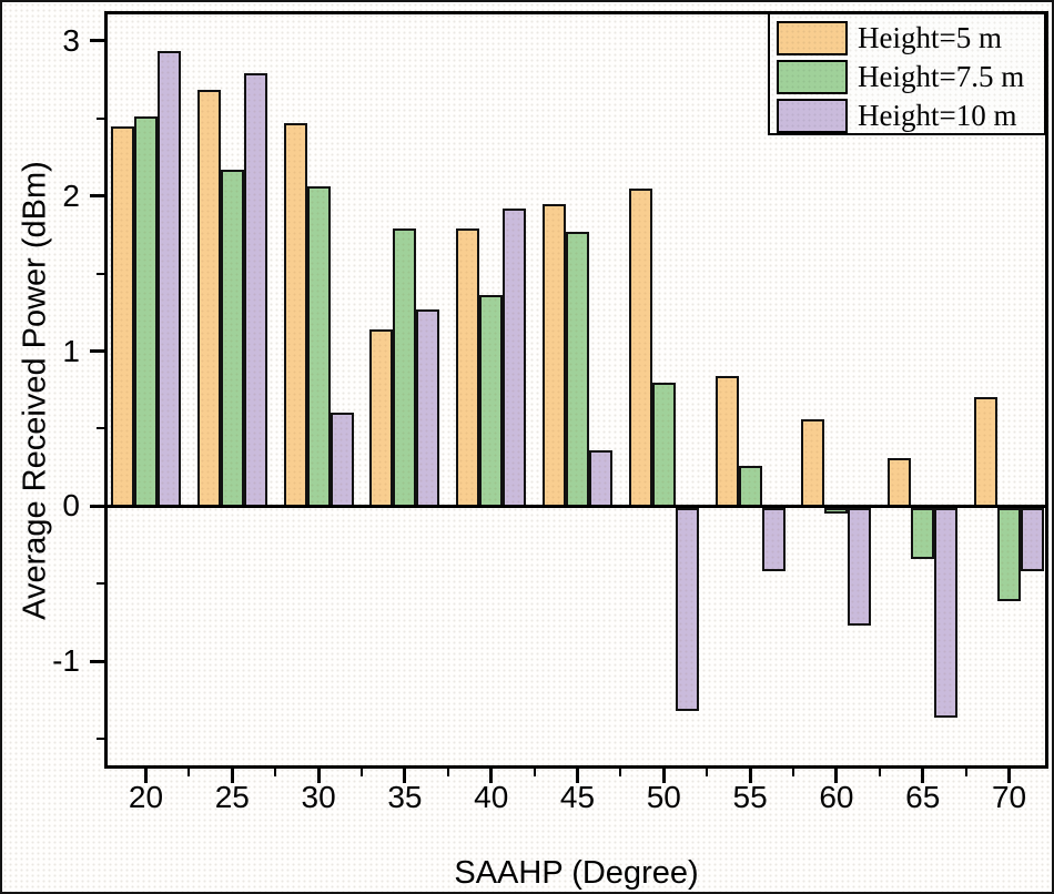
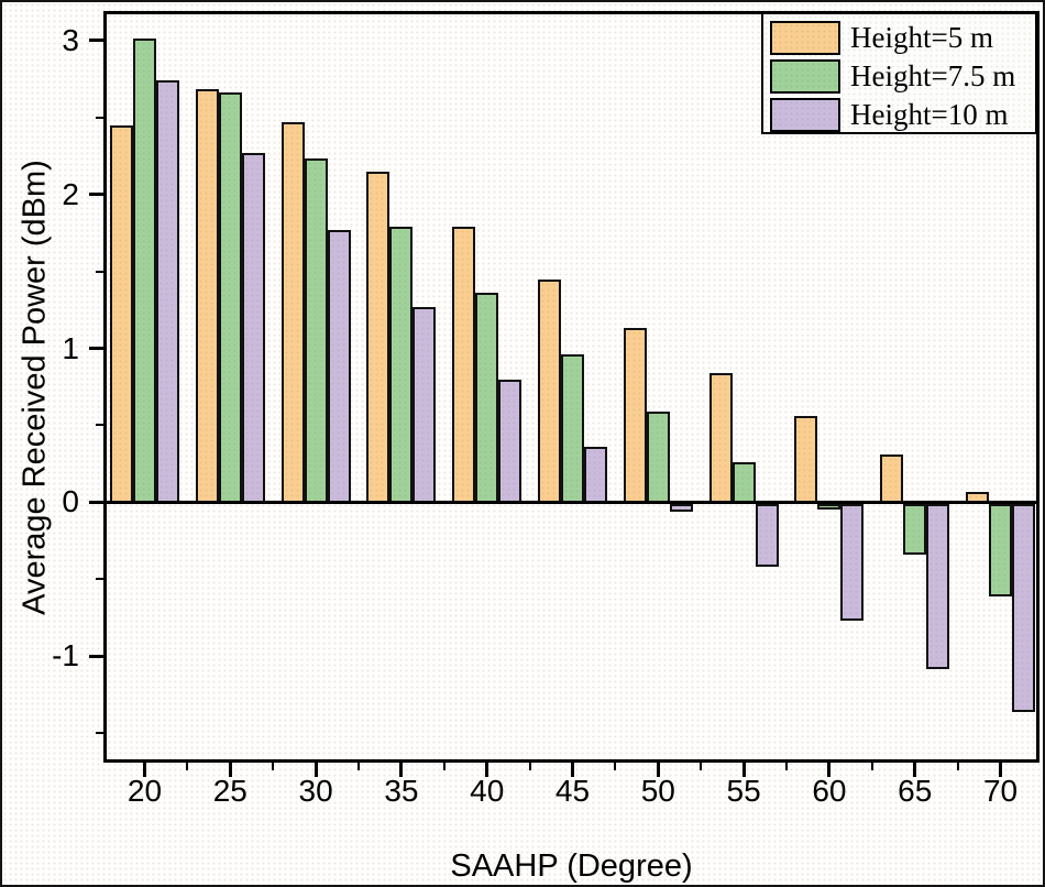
Height=7.5 m/20: 2.51 -> 3.01
Height=10 m/20: 2.93 -> 2.74
Height=7.5 m/25: 2.17 -> 2.66
Height=10 m/25: 2.79 -> 2.27
Height=7.5 m/30: 2.06 -> 2.23
Height=10 m/30: 0.60 -> 1.77
Height=5 m/35: 1.14 -> 2.15
Height=10 m/40: 1.92 -> 0.80
Height=5 m/45: 1.95 -> 1.45
Height=7.5 m/45: 1.77 -> 0.96
Height=5 m/50: 2.05 -> 1.13
Height=7.5 m/50: 0.80 -> 0.59
Height=10 m/50: -1.32 -> -0.06
Height=10 m/65: -1.36 -> -1.08
Height=5 m/70: 0.70 -> 0.07
Height=10 m/70: -0.42 -> -1.36
